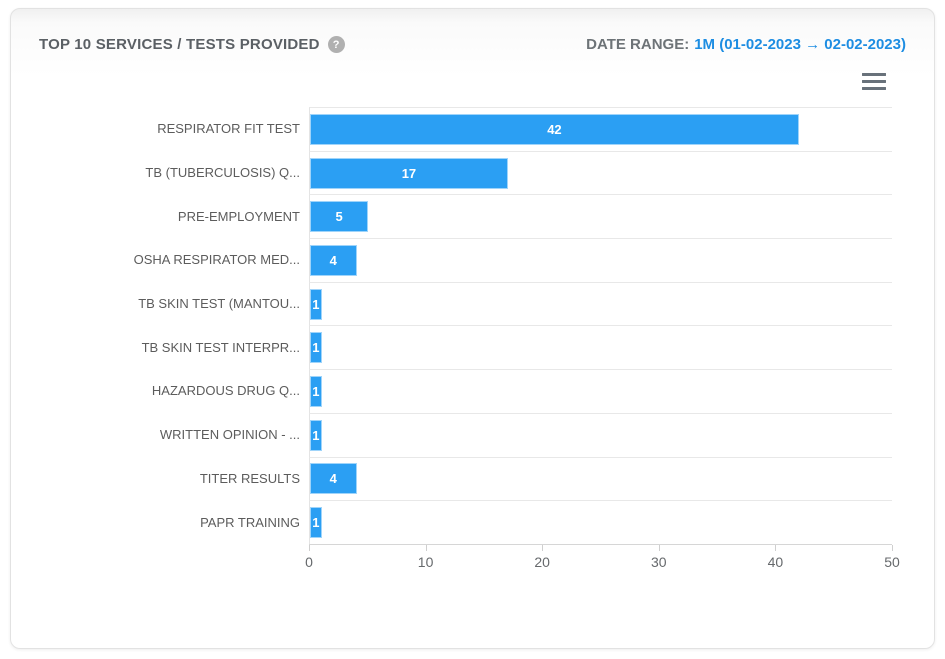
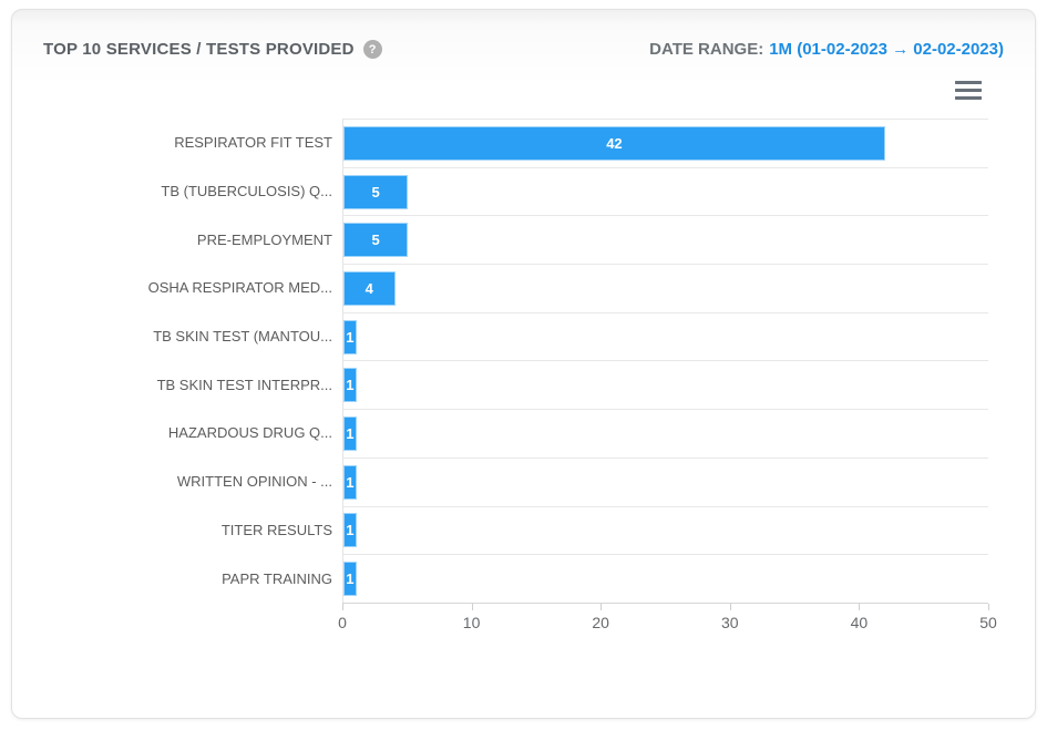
TB (TUBERCULOSIS) Q...: 17 -> 5
TITER RESULTS: 4 -> 1
